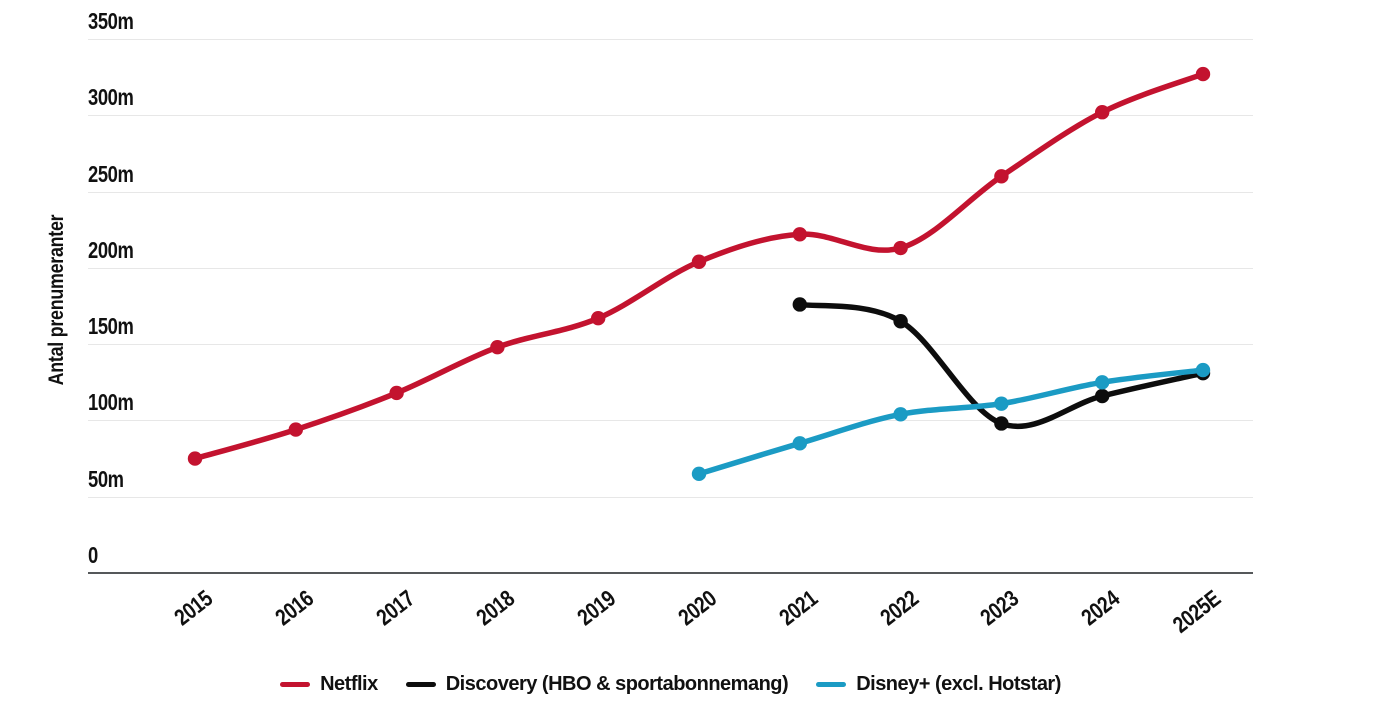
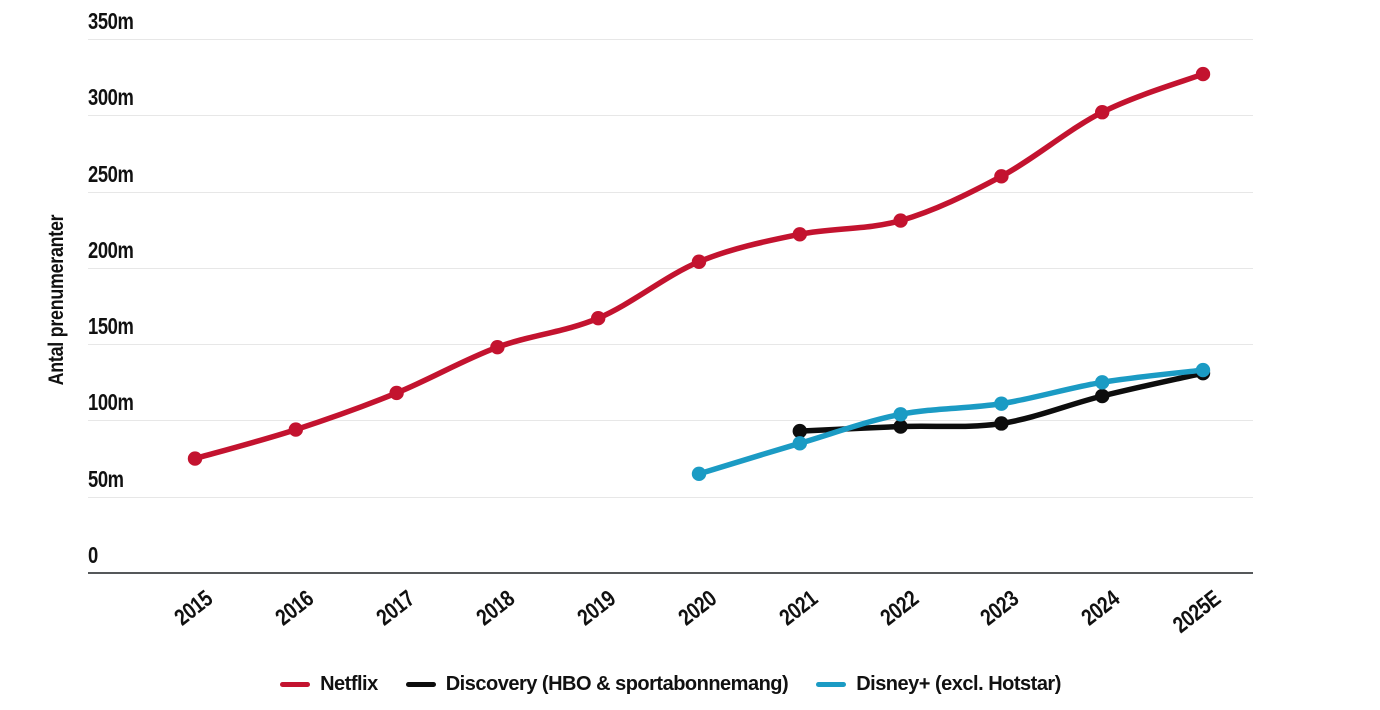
Discovery (HBO & sportabonnemang)/2021: 176m -> 93m
Netflix/2022: 213m -> 231m
Discovery (HBO & sportabonnemang)/2022: 165m -> 96m
